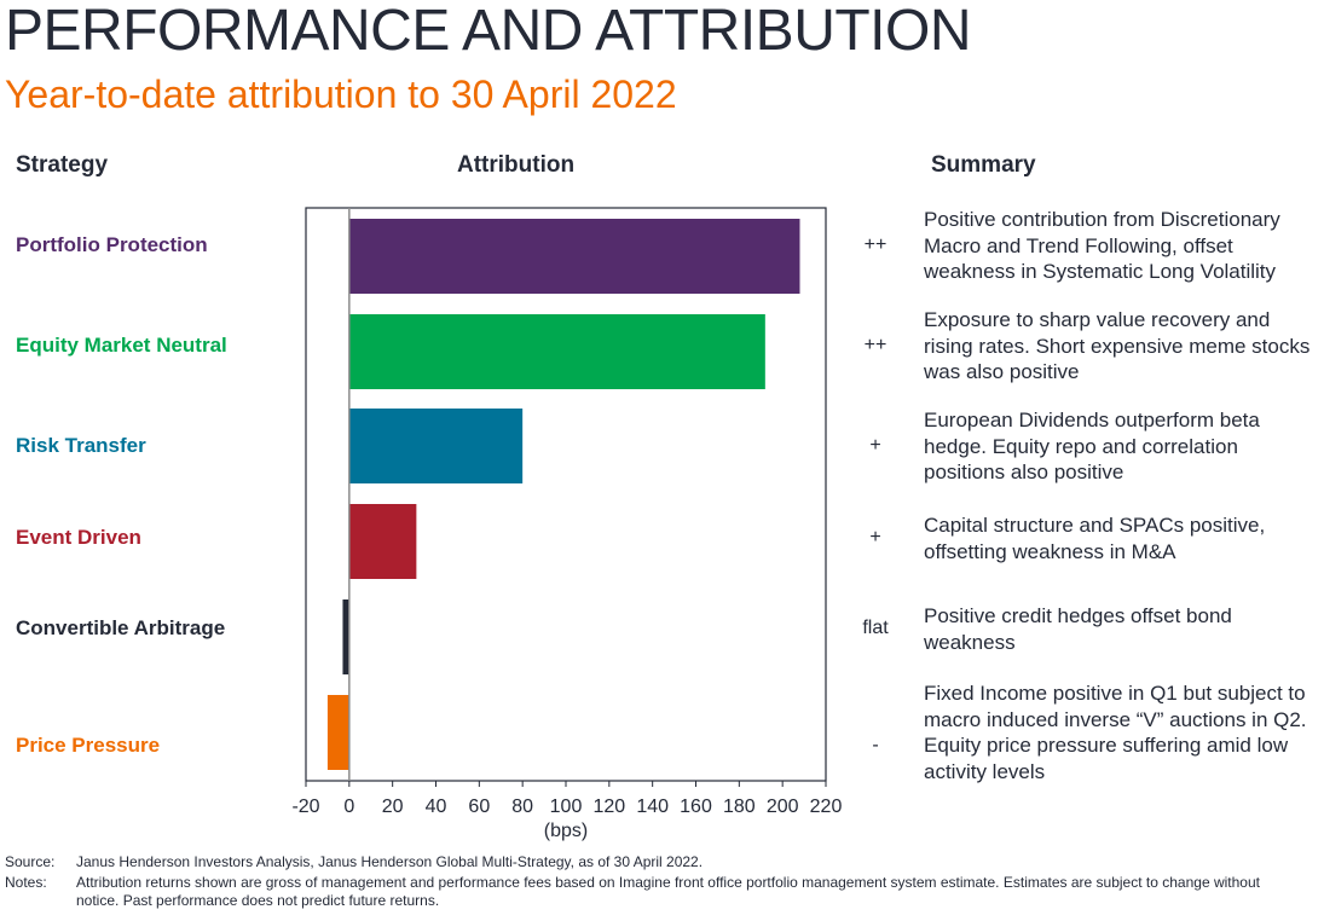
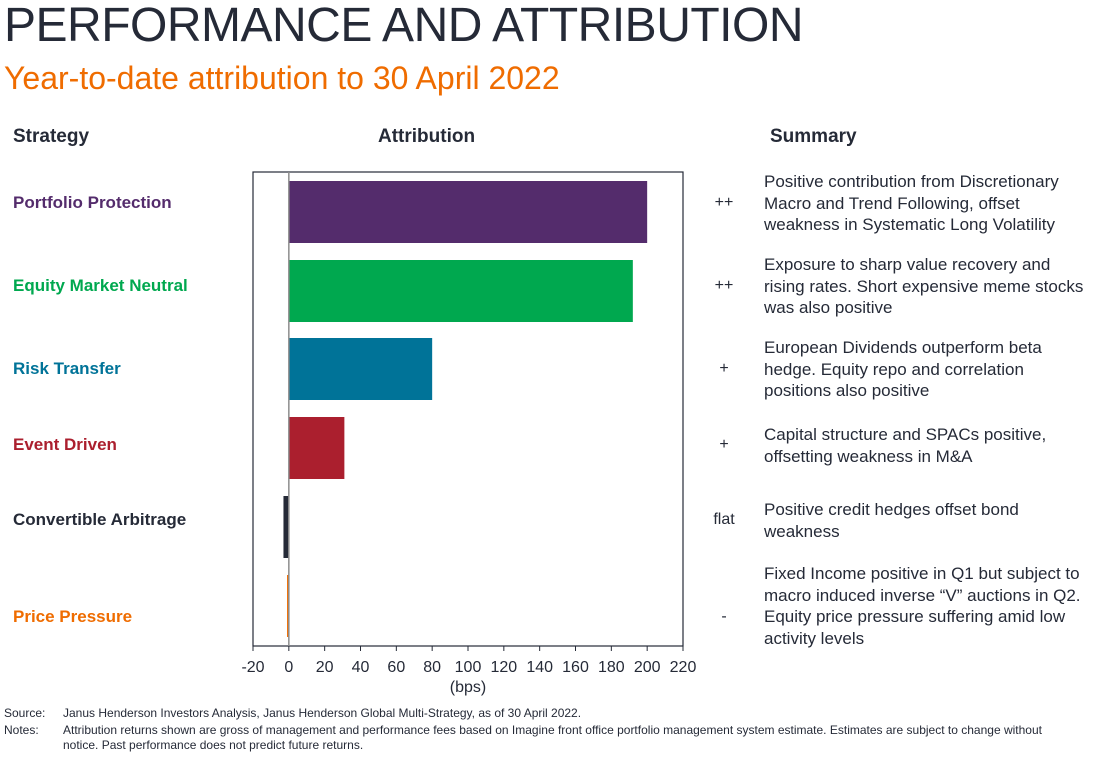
Portfolio Protection: 208 -> 200
Price Pressure: -10 -> -1
